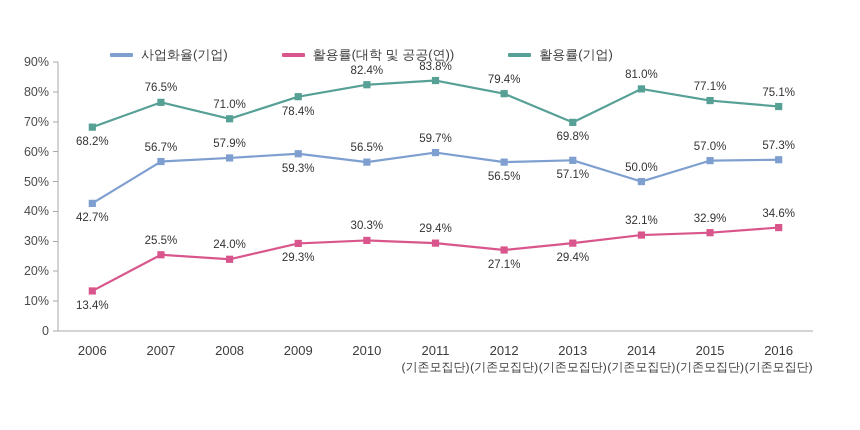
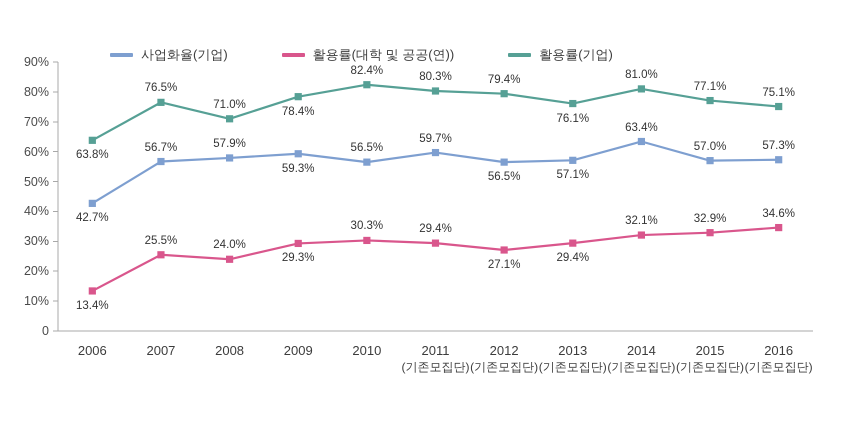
활용률(기업)/2006: 68.2% -> 63.8%
활용률(기업)/2011: 83.8% -> 80.3%
활용률(기업)/2013: 69.8% -> 76.1%
사업화율(기업)/2014: 50.0% -> 63.4%
